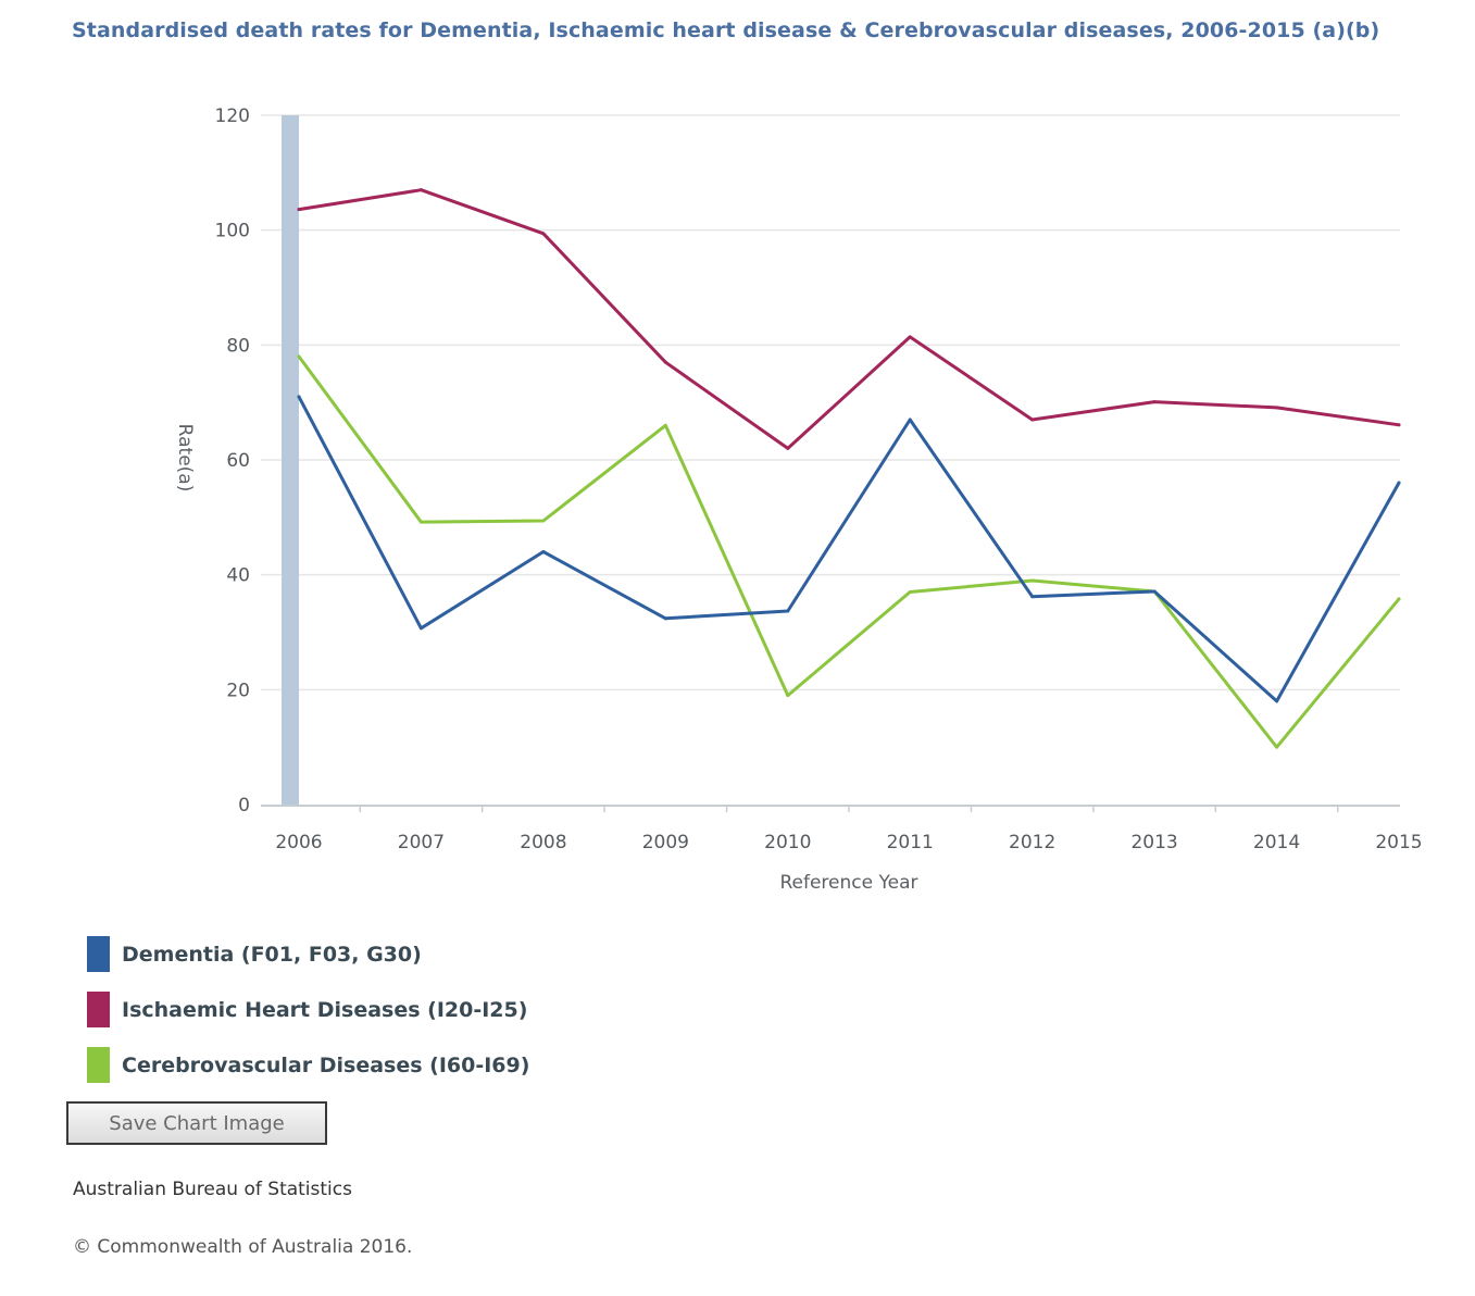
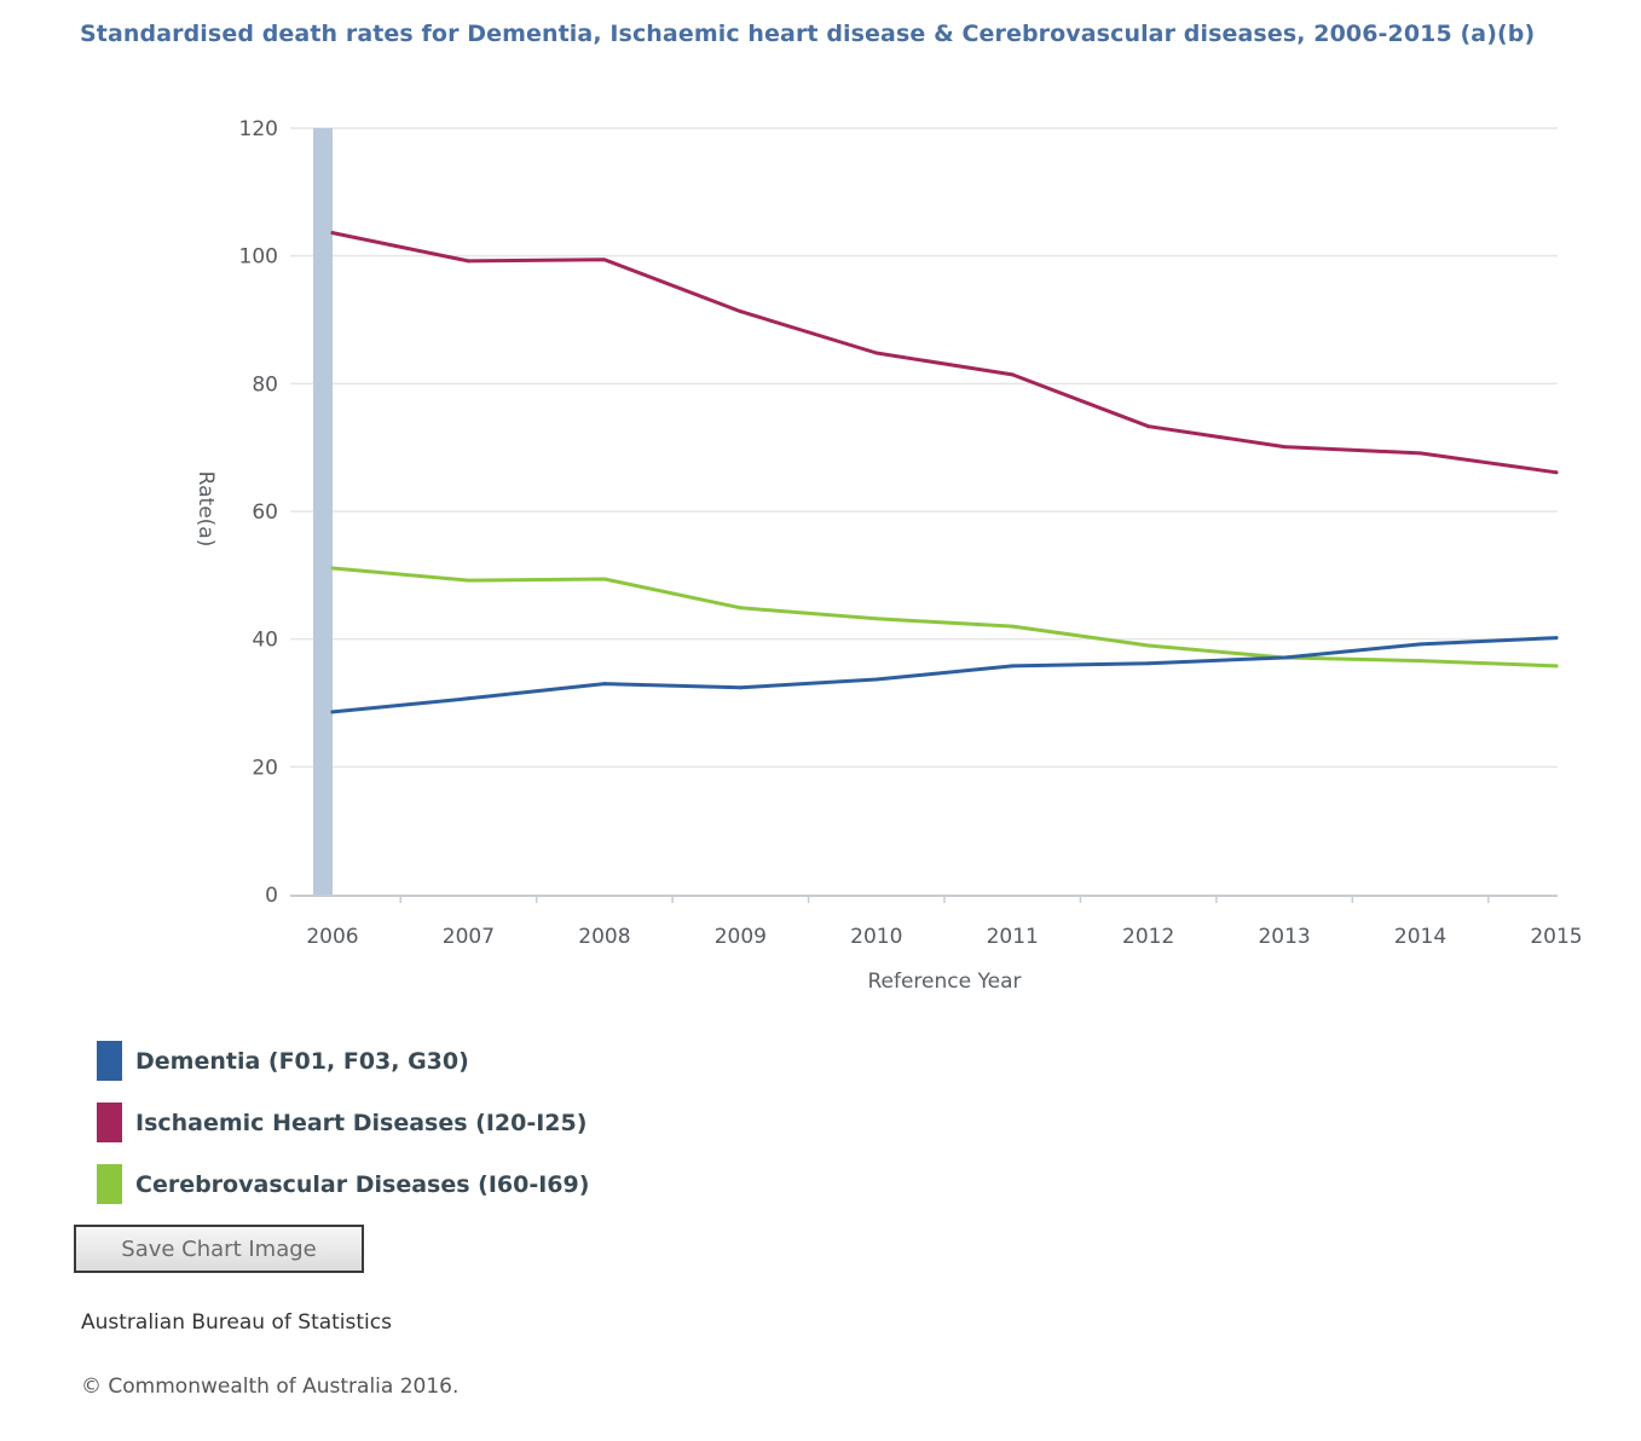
Dementia (F01, F03, G30)/2006: 71 -> 29
Cerebrovascular Diseases (I60-I69)/2006: 78 -> 51
Ischaemic Heart Diseases (I20-I25)/2007: 107 -> 99
Dementia (F01, F03, G30)/2008: 44 -> 33
Ischaemic Heart Diseases (I20-I25)/2009: 77 -> 91
Cerebrovascular Diseases (I60-I69)/2009: 66 -> 45
Ischaemic Heart Diseases (I20-I25)/2010: 62 -> 85
Cerebrovascular Diseases (I60-I69)/2010: 19 -> 43
Dementia (F01, F03, G30)/2011: 67 -> 36
Cerebrovascular Diseases (I60-I69)/2011: 37 -> 42
Ischaemic Heart Diseases (I20-I25)/2012: 67 -> 73
Dementia (F01, F03, G30)/2014: 18 -> 39
Cerebrovascular Diseases (I60-I69)/2014: 10 -> 37
Dementia (F01, F03, G30)/2015: 56 -> 40
